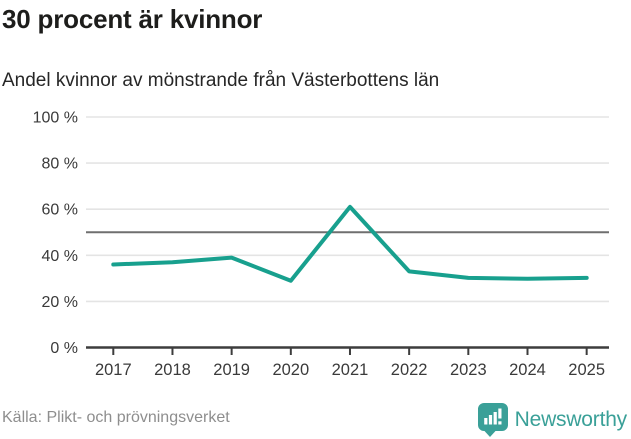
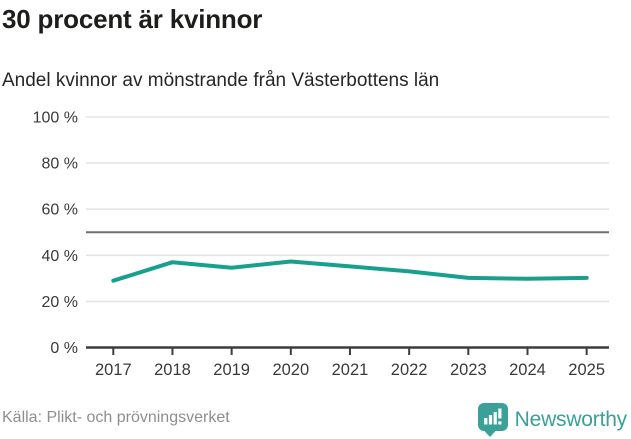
2017: 36% -> 29%
2019: 39% -> 35%
2020: 29% -> 37%
2021: 61% -> 35%
